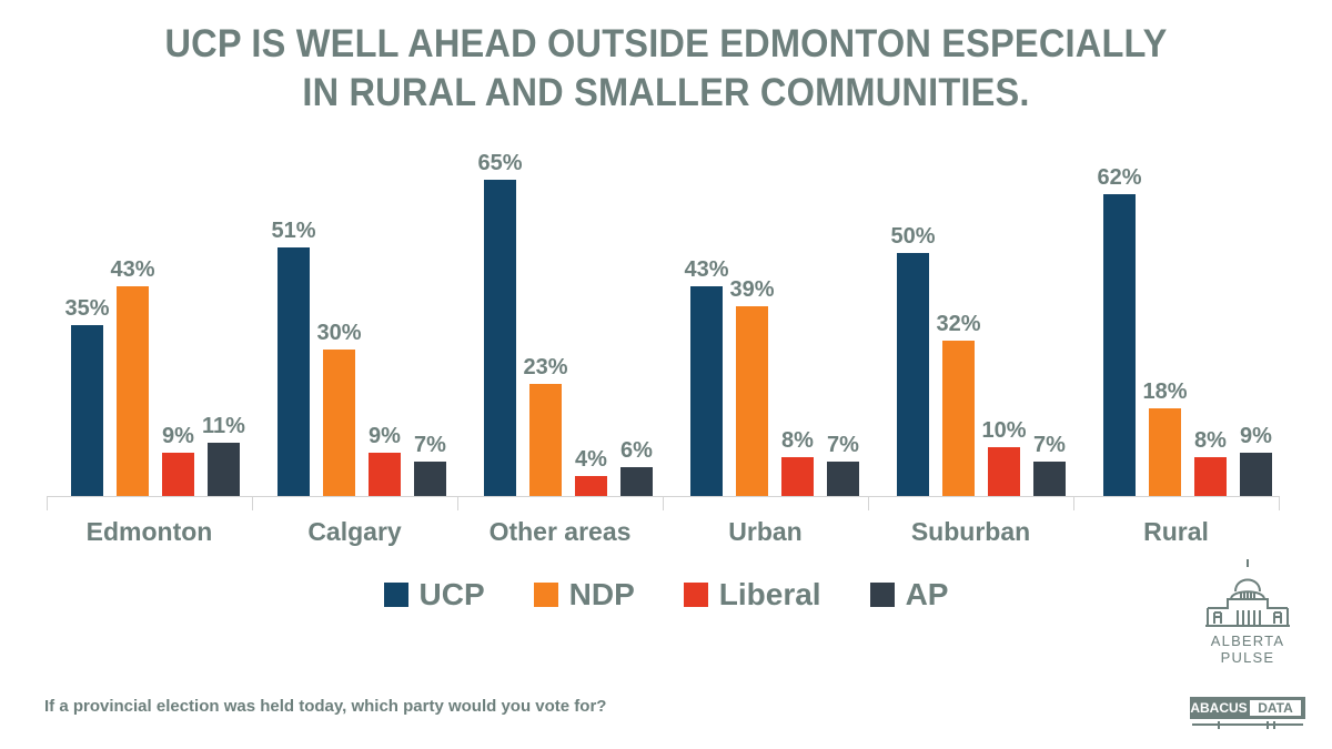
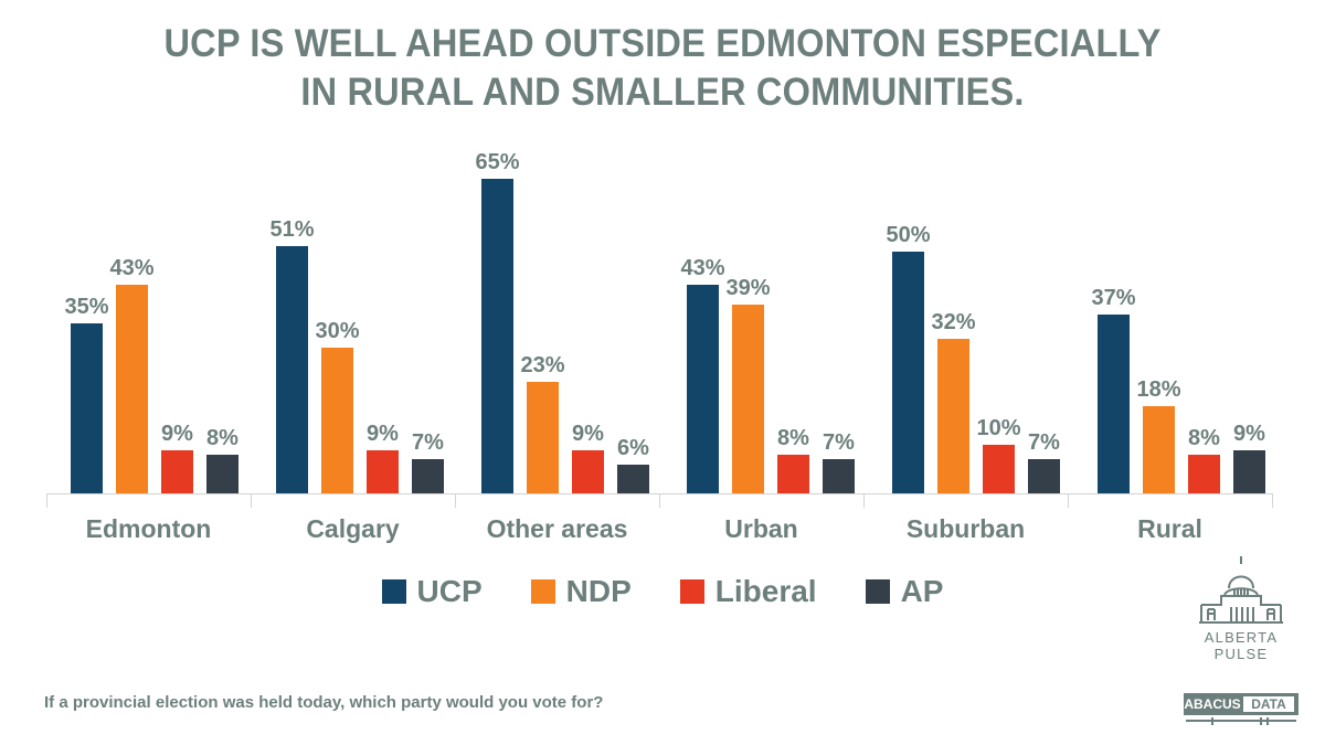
AP/Edmonton: 11% -> 8%
Liberal/Other areas: 4% -> 9%
UCP/Rural: 62% -> 37%
